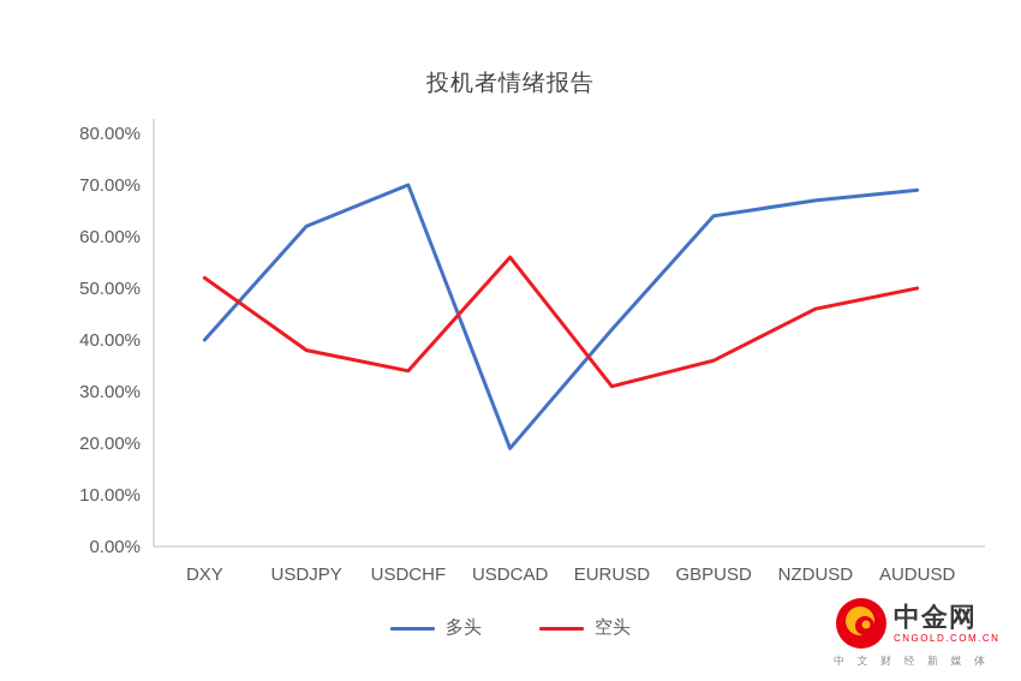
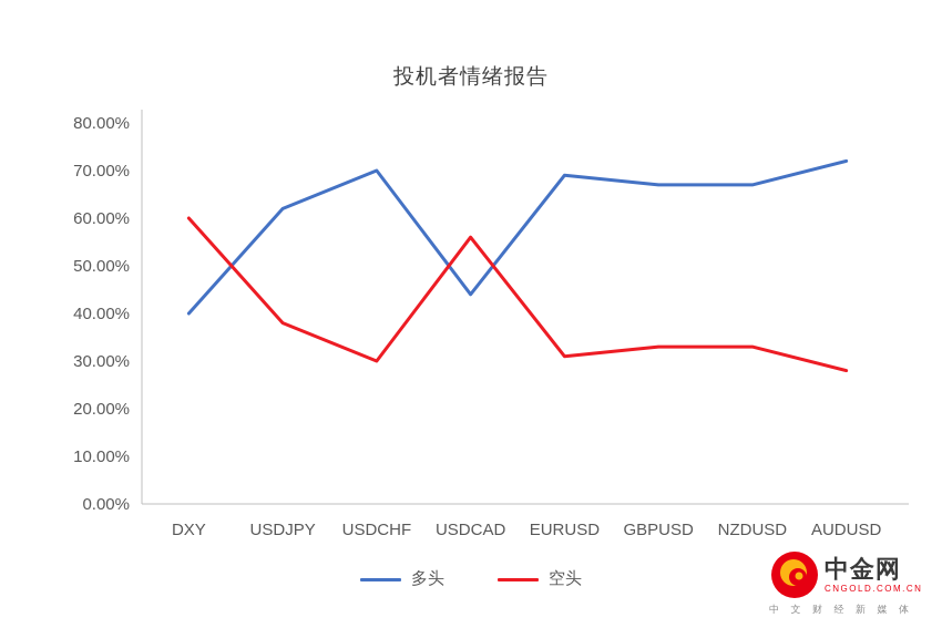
空头/DXY: 52% -> 60%
空头/USDCHF: 34% -> 30%
多头/USDCAD: 19% -> 44%
多头/EURUSD: 42% -> 69%
多头/GBPUSD: 64% -> 67%
空头/GBPUSD: 36% -> 33%
空头/NZDUSD: 46% -> 33%
多头/AUDUSD: 69% -> 72%
空头/AUDUSD: 50% -> 28%
